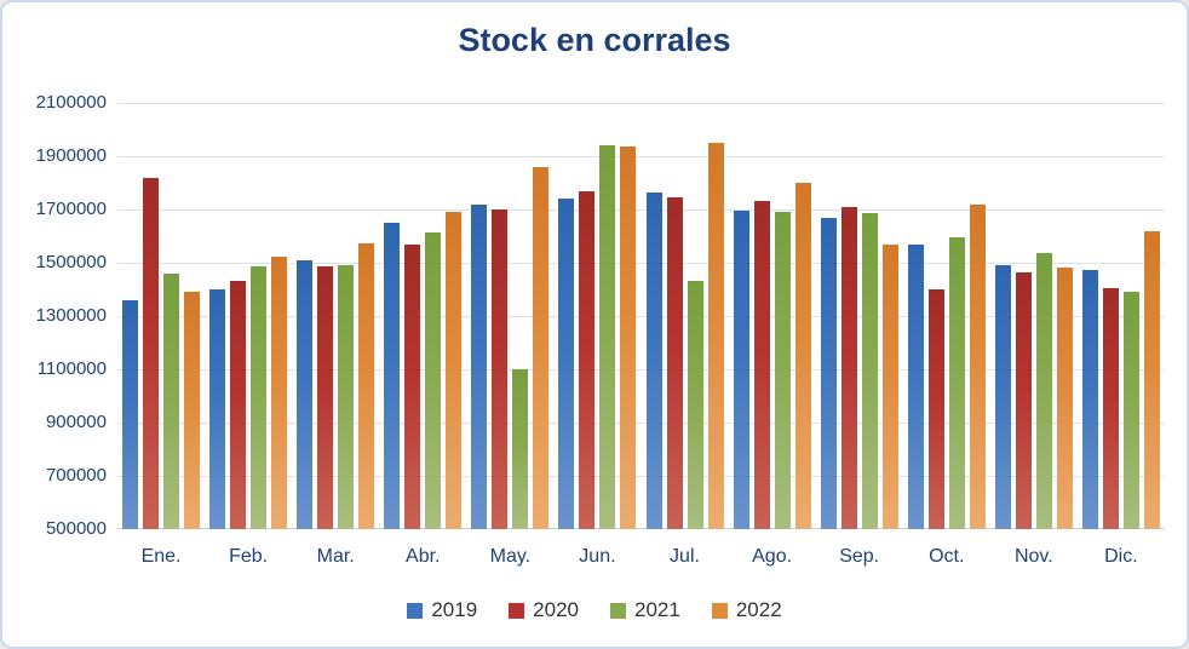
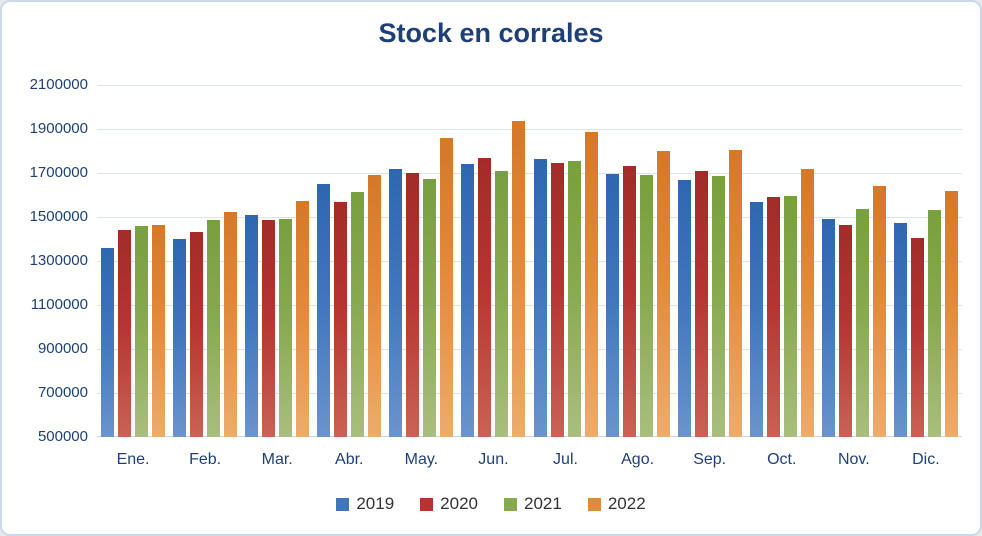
2020/Ene.: 1820000 -> 1440000
2022/Ene.: 1390000 -> 1460000
2021/May.: 1100000 -> 1680000
2021/Jun.: 1940000 -> 1710000
2021/Jul.: 1430000 -> 1760000
2022/Jul.: 1950000 -> 1880000
2022/Sep.: 1570000 -> 1800000
2020/Oct.: 1400000 -> 1590000
2022/Nov.: 1480000 -> 1640000
2021/Dic.: 1390000 -> 1530000
